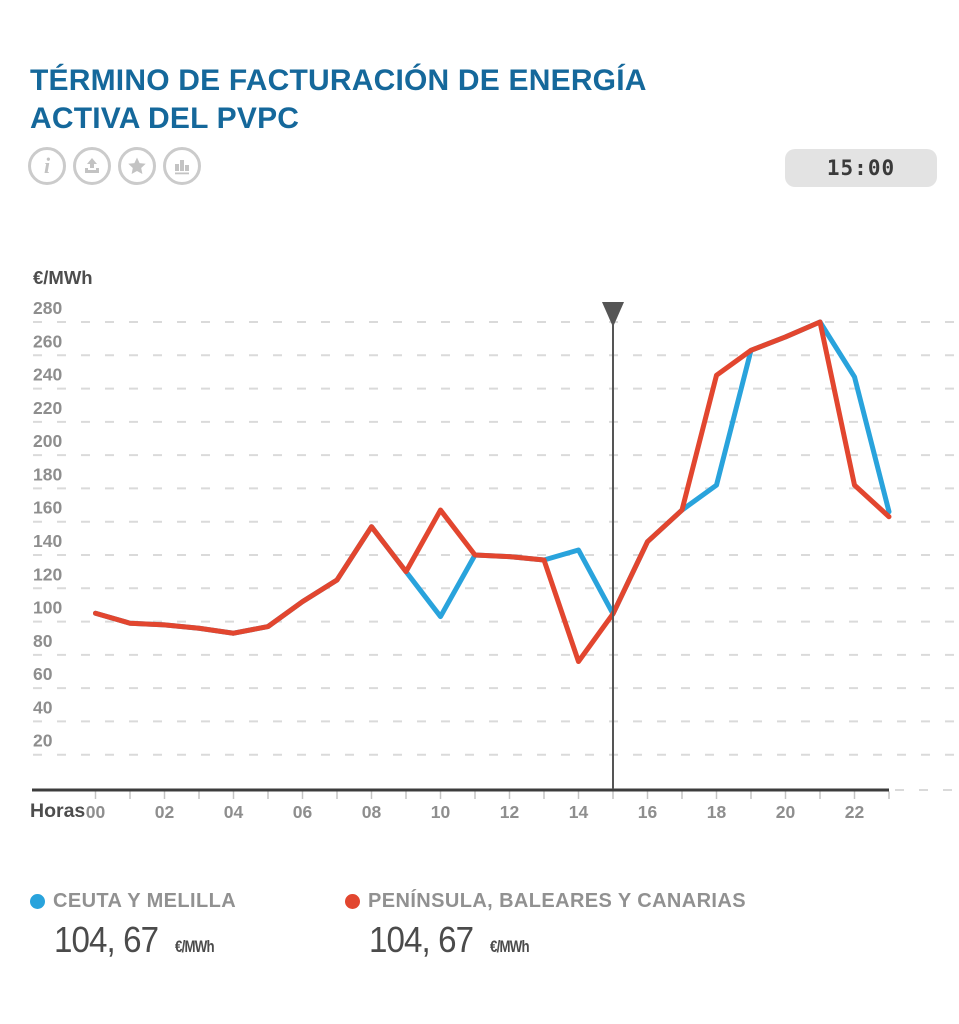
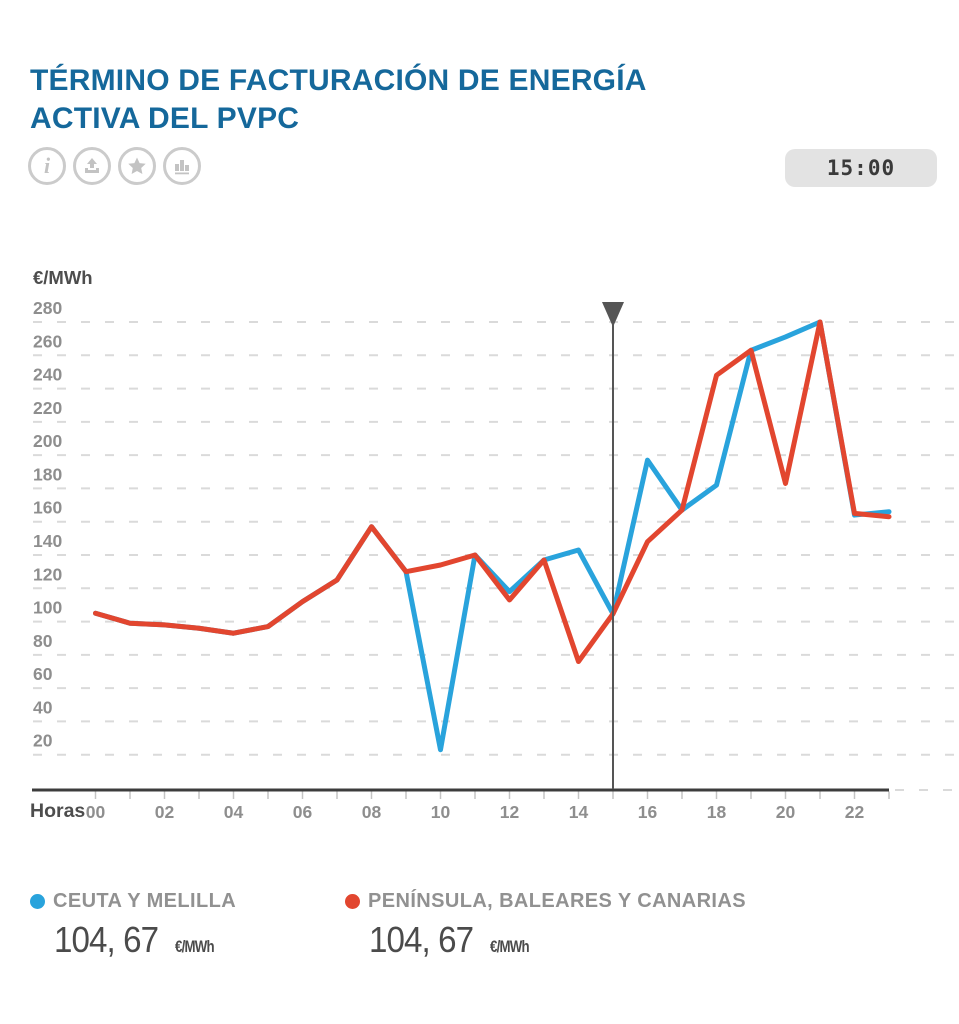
CEUTA Y MELILLA/10: 103 -> 23
PENÍNSULA, BALEARES Y CANARIAS/10: 167 -> 134
CEUTA Y MELILLA/12: 139 -> 118
PENÍNSULA, BALEARES Y CANARIAS/12: 139 -> 113
CEUTA Y MELILLA/16: 148 -> 197
PENÍNSULA, BALEARES Y CANARIAS/20: 271 -> 183
CEUTA Y MELILLA/22: 247 -> 164
PENÍNSULA, BALEARES Y CANARIAS/22: 182 -> 165
